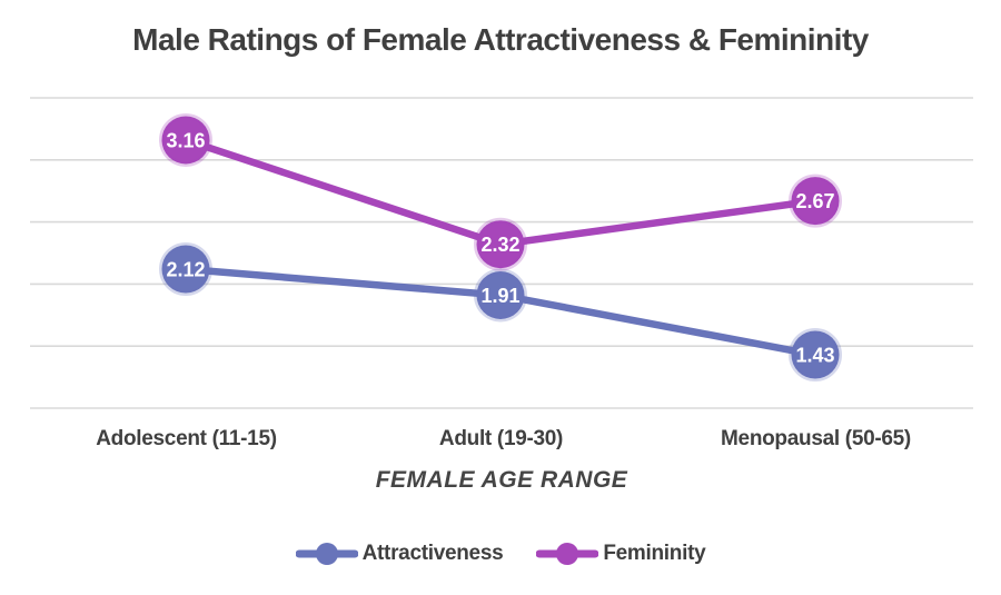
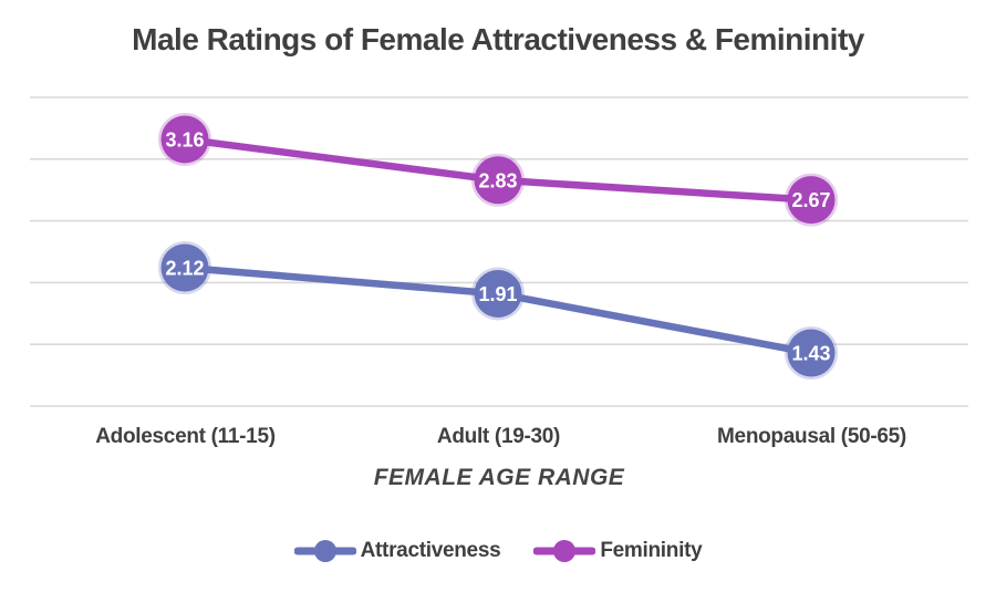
Femininity/Adult (19-30): 2.32 -> 2.83
